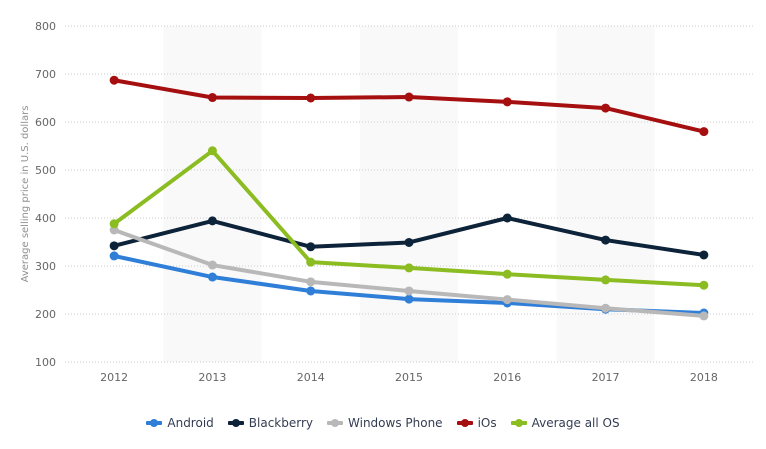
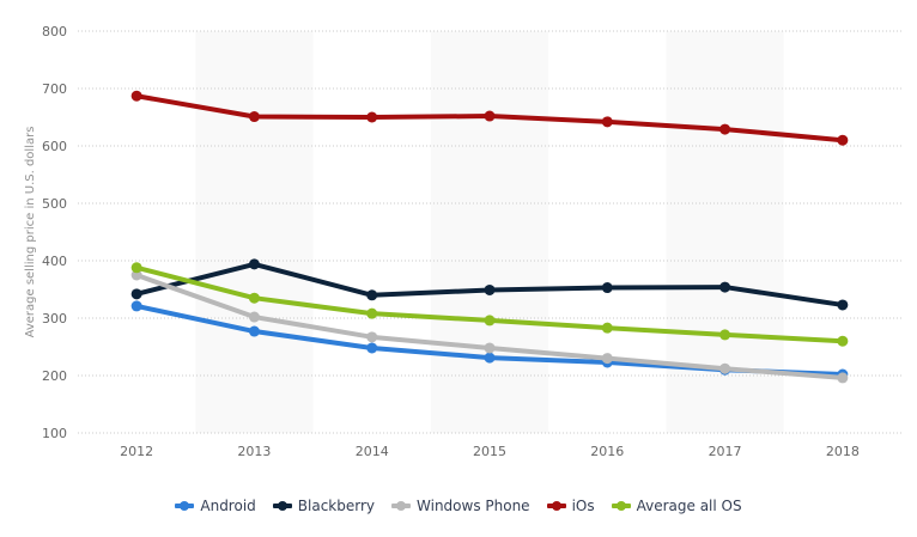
Average all OS/2013: 540 -> 340
Blackberry/2016: 400 -> 350
iOs/2018: 580 -> 610
